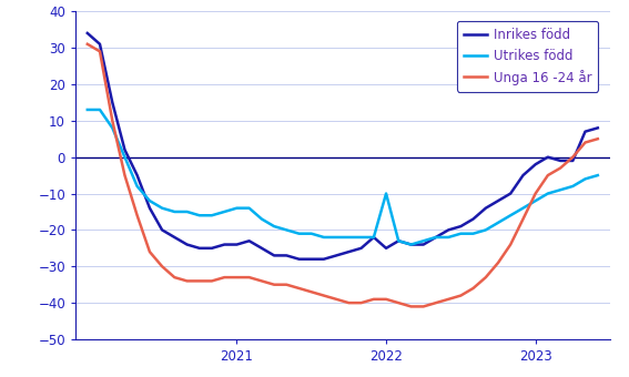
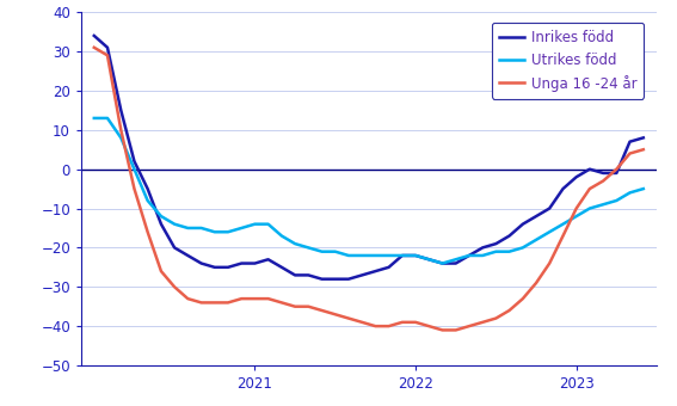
Inrikes född/2022: -25 -> -22
Utrikes född/2022: -10 -> -22
